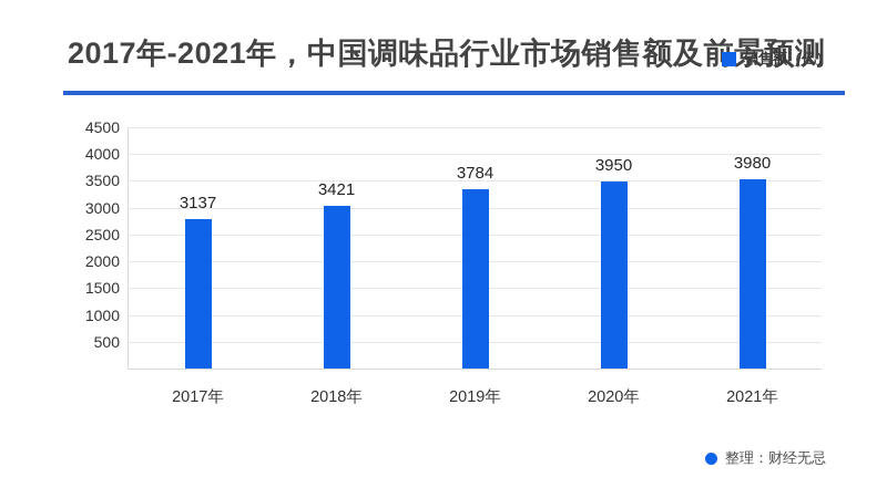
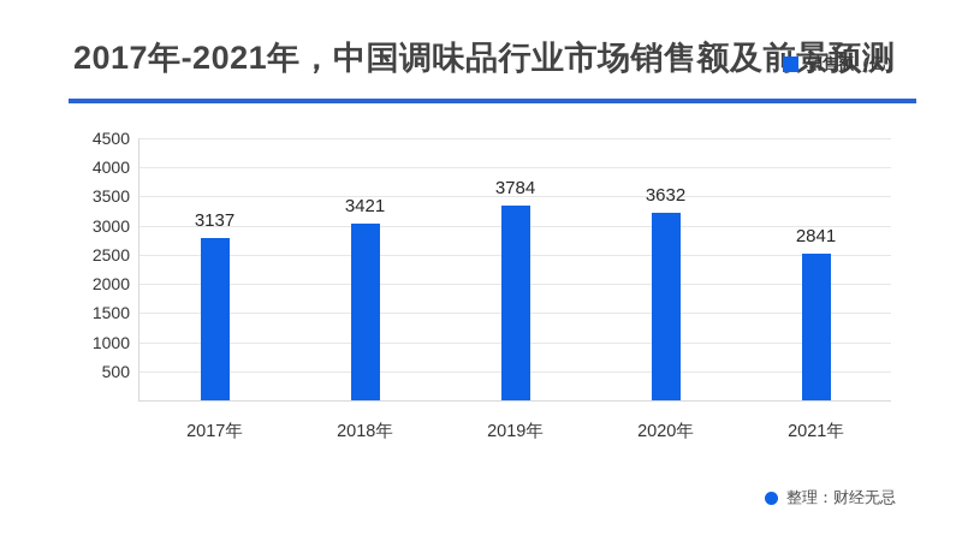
2020年: 3950 -> 3632
2021年: 3980 -> 2841
